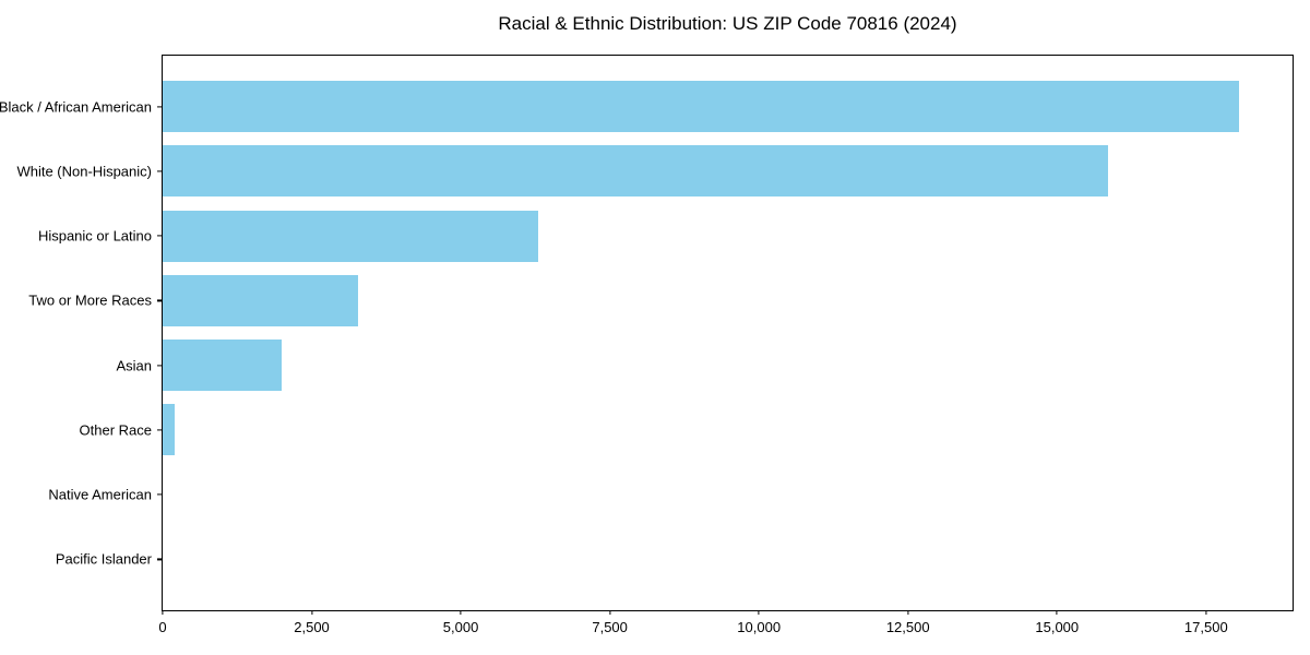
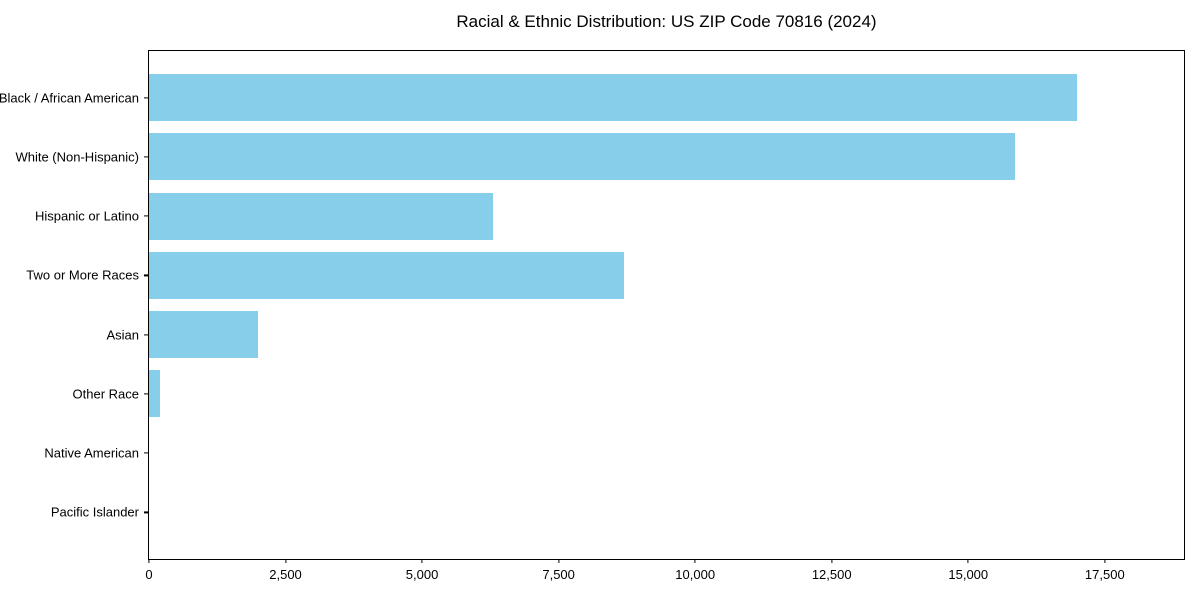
Black / African American: 18000 -> 17000
Two or More Races: 3300 -> 8700
